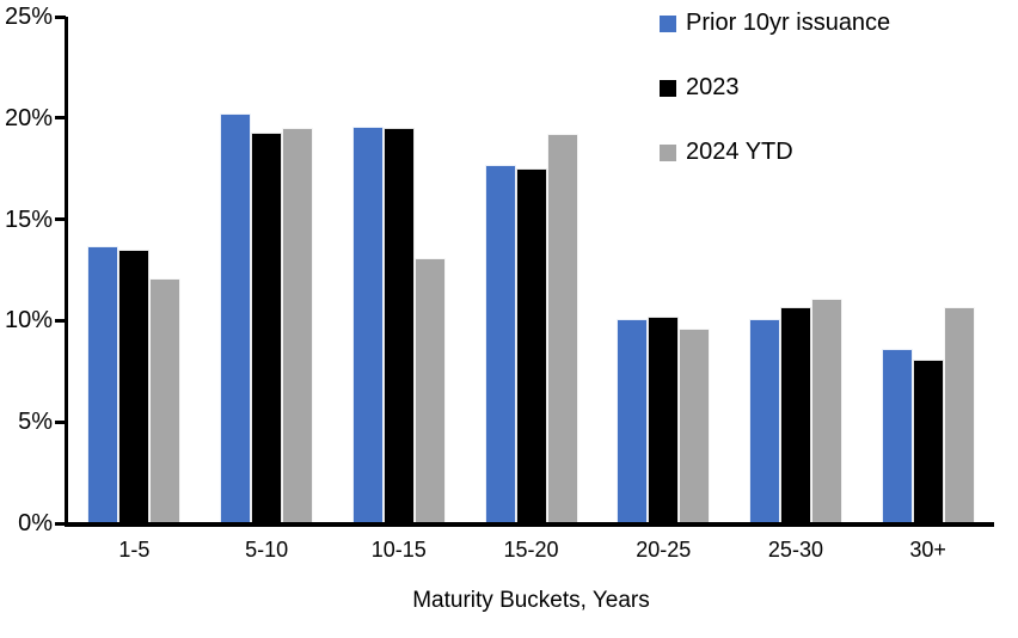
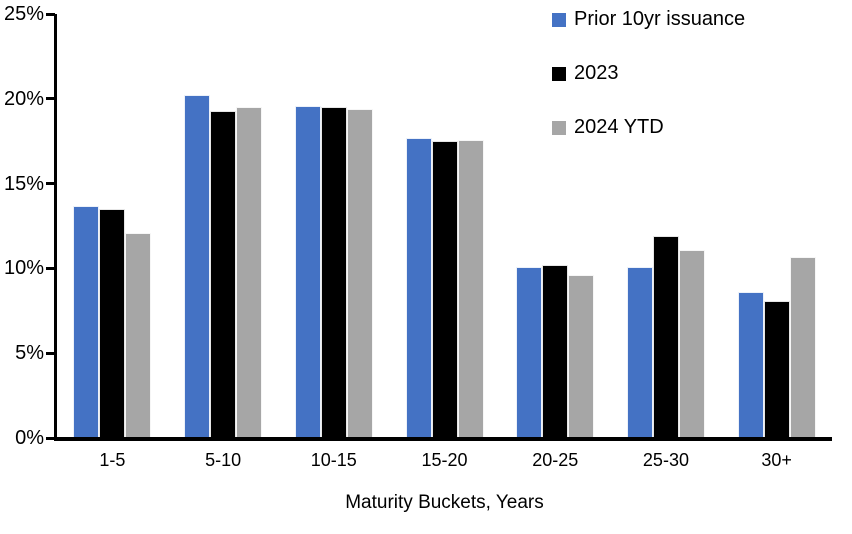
2024 YTD/10-15: 13.1% -> 19.4%
2024 YTD/15-20: 19.2% -> 17.6%
2023/25-30: 10.7% -> 11.9%
